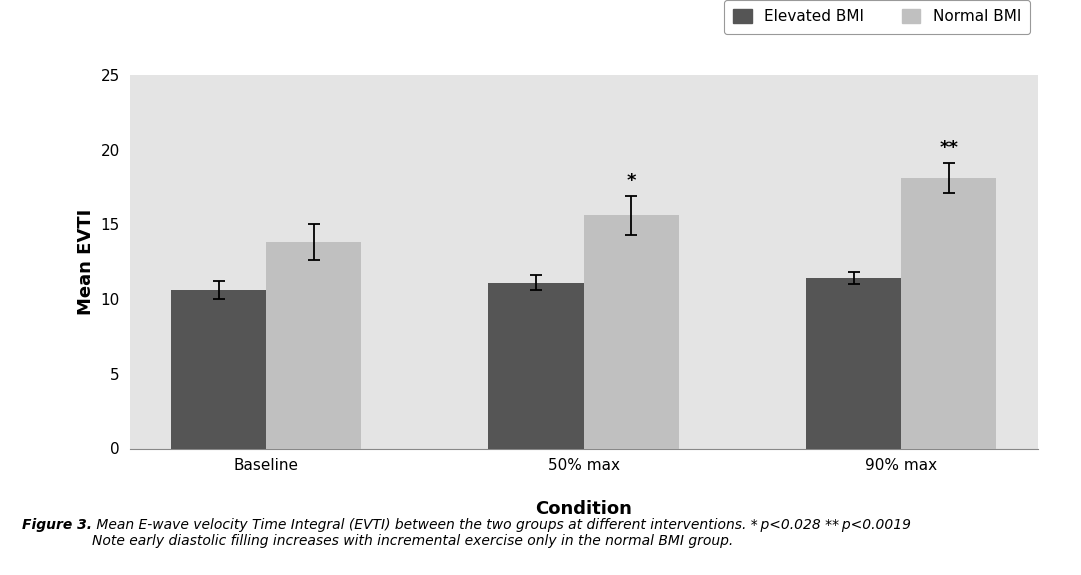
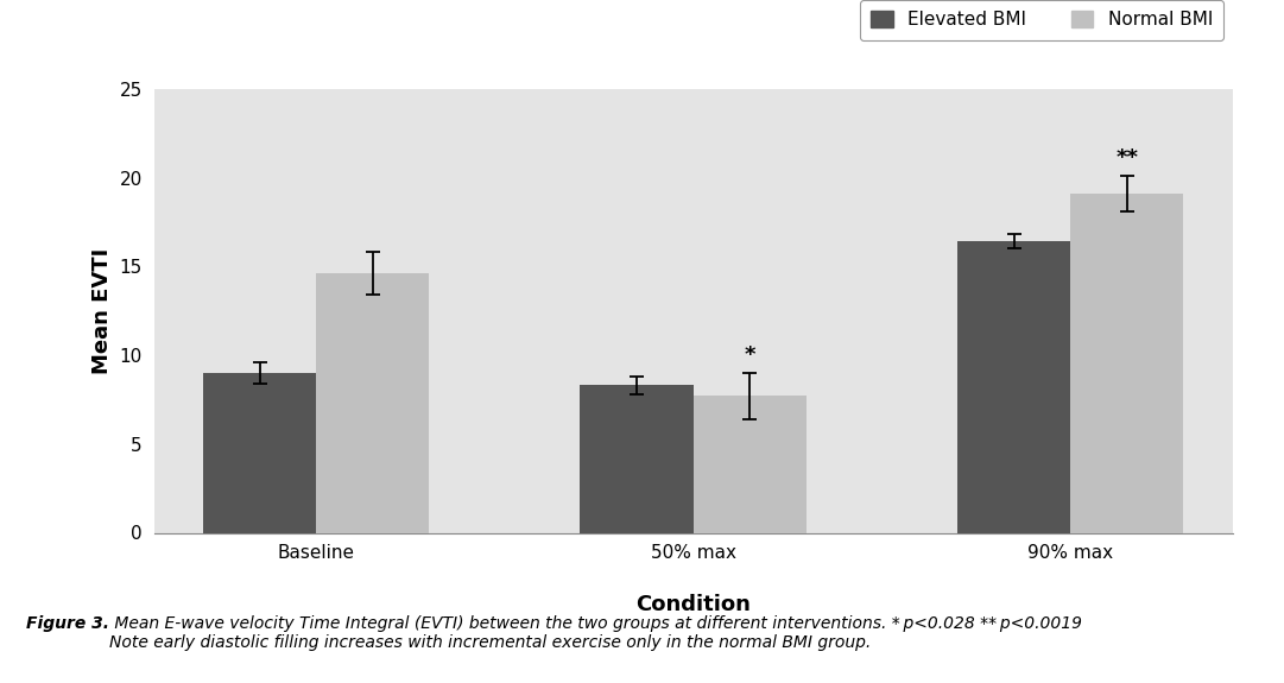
Elevated BMI/Baseline: 10.6 -> 9.0
Normal BMI/Baseline: 13.8 -> 14.6
Elevated BMI/50% max: 11.1 -> 8.3
Normal BMI/50% max: 15.6 -> 7.7
Elevated BMI/90% max: 11.4 -> 16.4
Normal BMI/90% max: 18.1 -> 19.1
